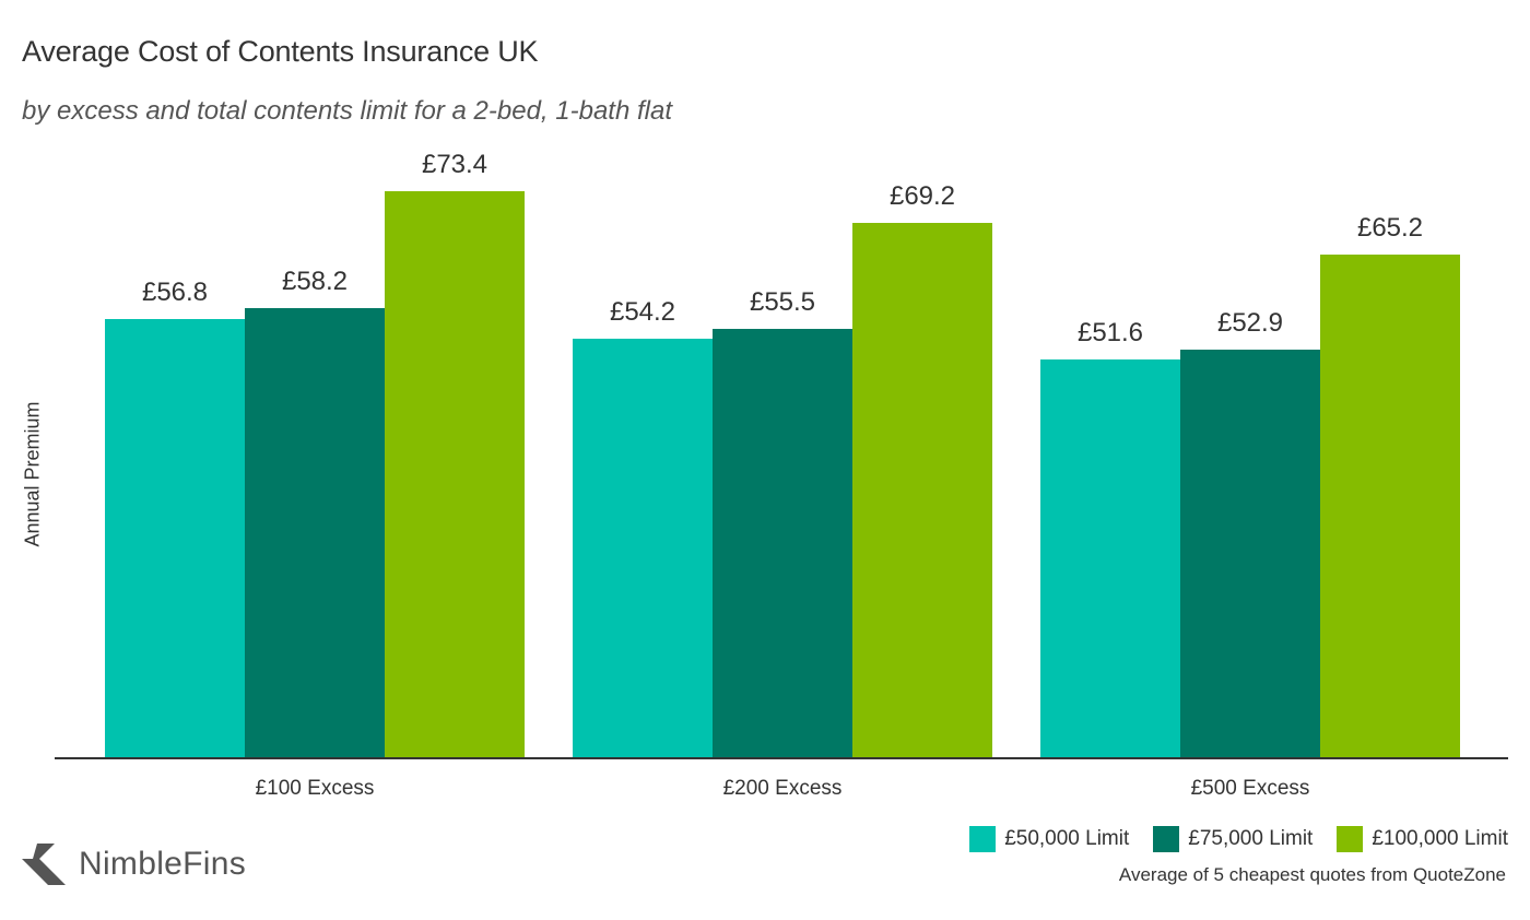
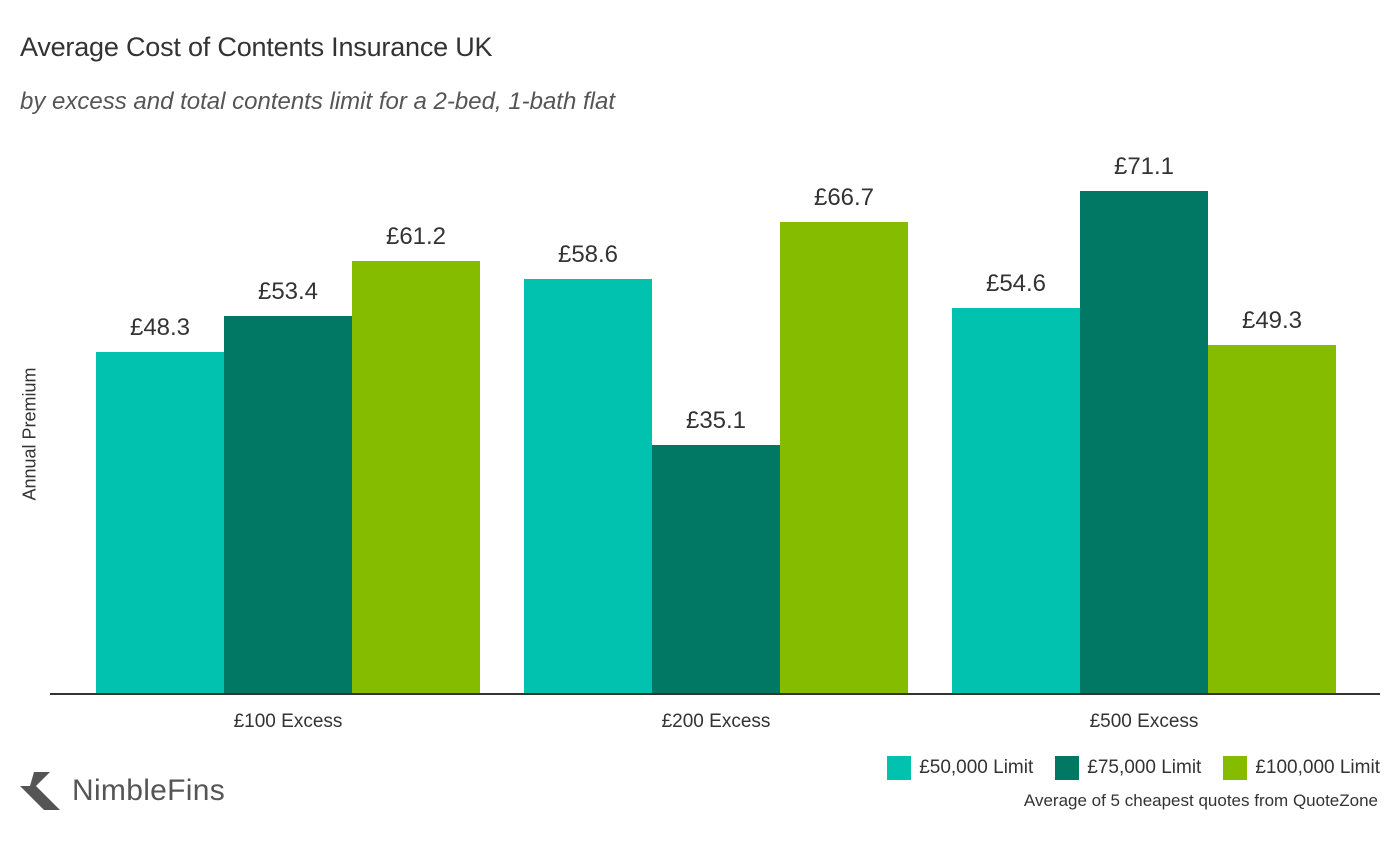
£50,000 Limit/£100 Excess: £56.8 -> £48.3
£75,000 Limit/£100 Excess: £58.2 -> £53.4
£100,000 Limit/£100 Excess: £73.4 -> £61.2
£50,000 Limit/£200 Excess: £54.2 -> £58.6
£75,000 Limit/£200 Excess: £55.5 -> £35.1
£100,000 Limit/£200 Excess: £69.2 -> £66.7
£50,000 Limit/£500 Excess: £51.6 -> £54.6
£75,000 Limit/£500 Excess: £52.9 -> £71.1
£100,000 Limit/£500 Excess: £65.2 -> £49.3
